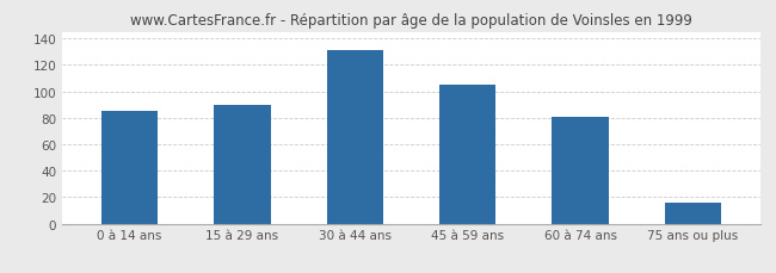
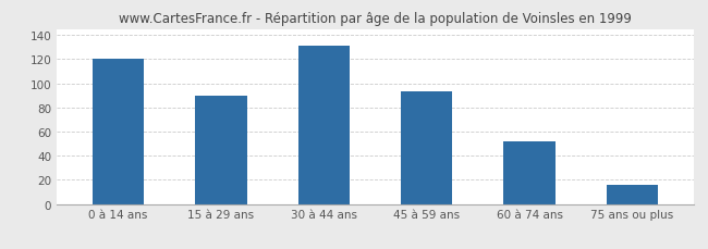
0 à 14 ans: 85 -> 120
45 à 59 ans: 105 -> 93
60 à 74 ans: 81 -> 52
